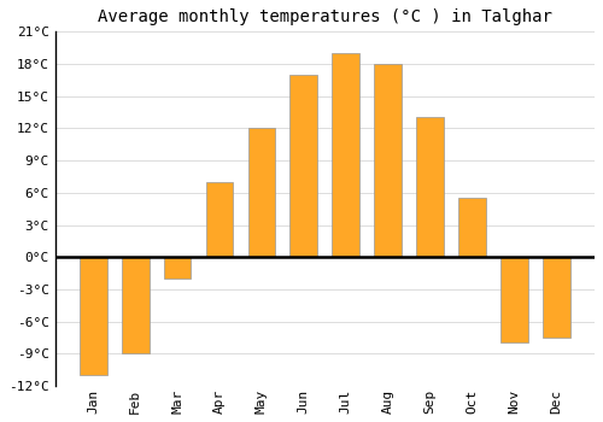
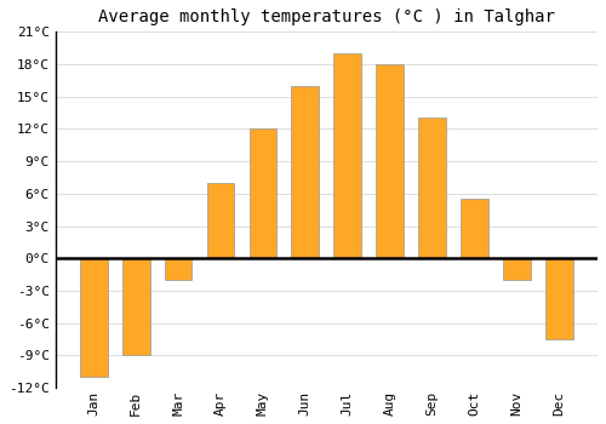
Jun: 17.0°C -> 16.0°C
Nov: -8.0°C -> -2.0°C
